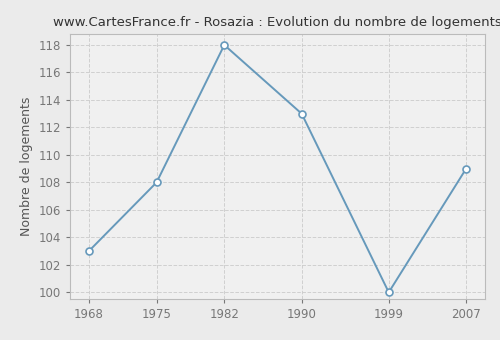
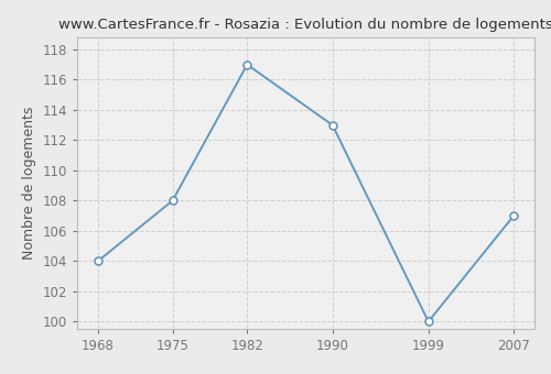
1968: 103 -> 104
1982: 118 -> 117
2007: 109 -> 107
